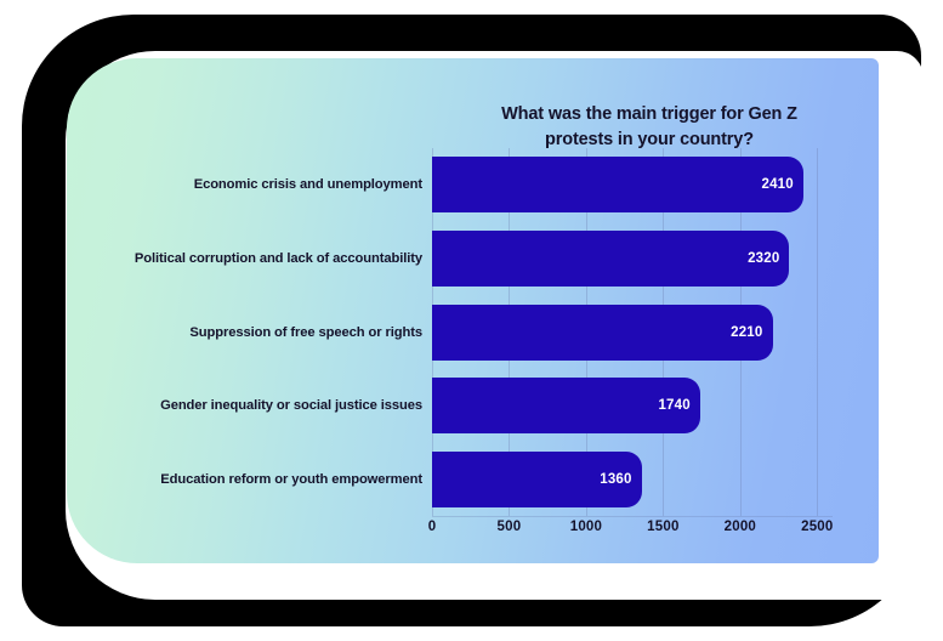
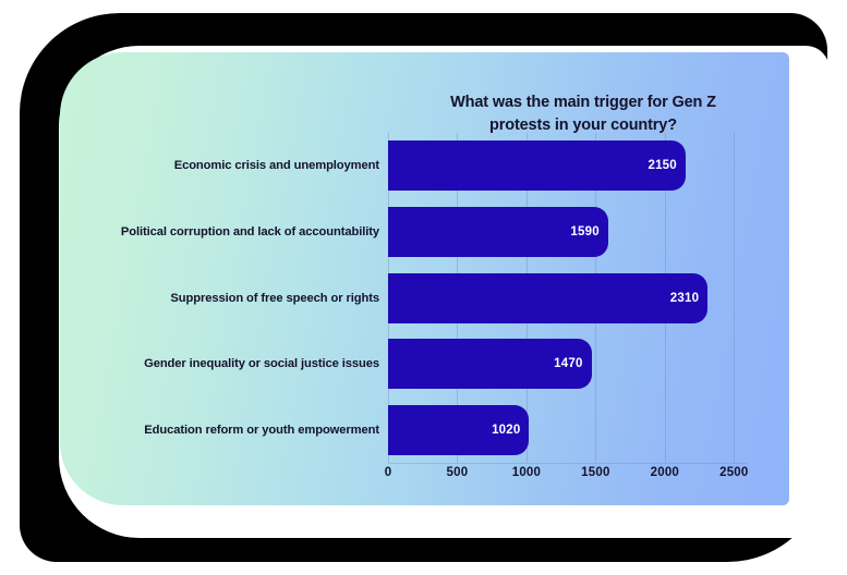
Economic crisis and unemployment: 2410 -> 2150
Political corruption and lack of accountability: 2320 -> 1590
Suppression of free speech or rights: 2210 -> 2310
Gender inequality or social justice issues: 1740 -> 1470
Education reform or youth empowerment: 1360 -> 1020
